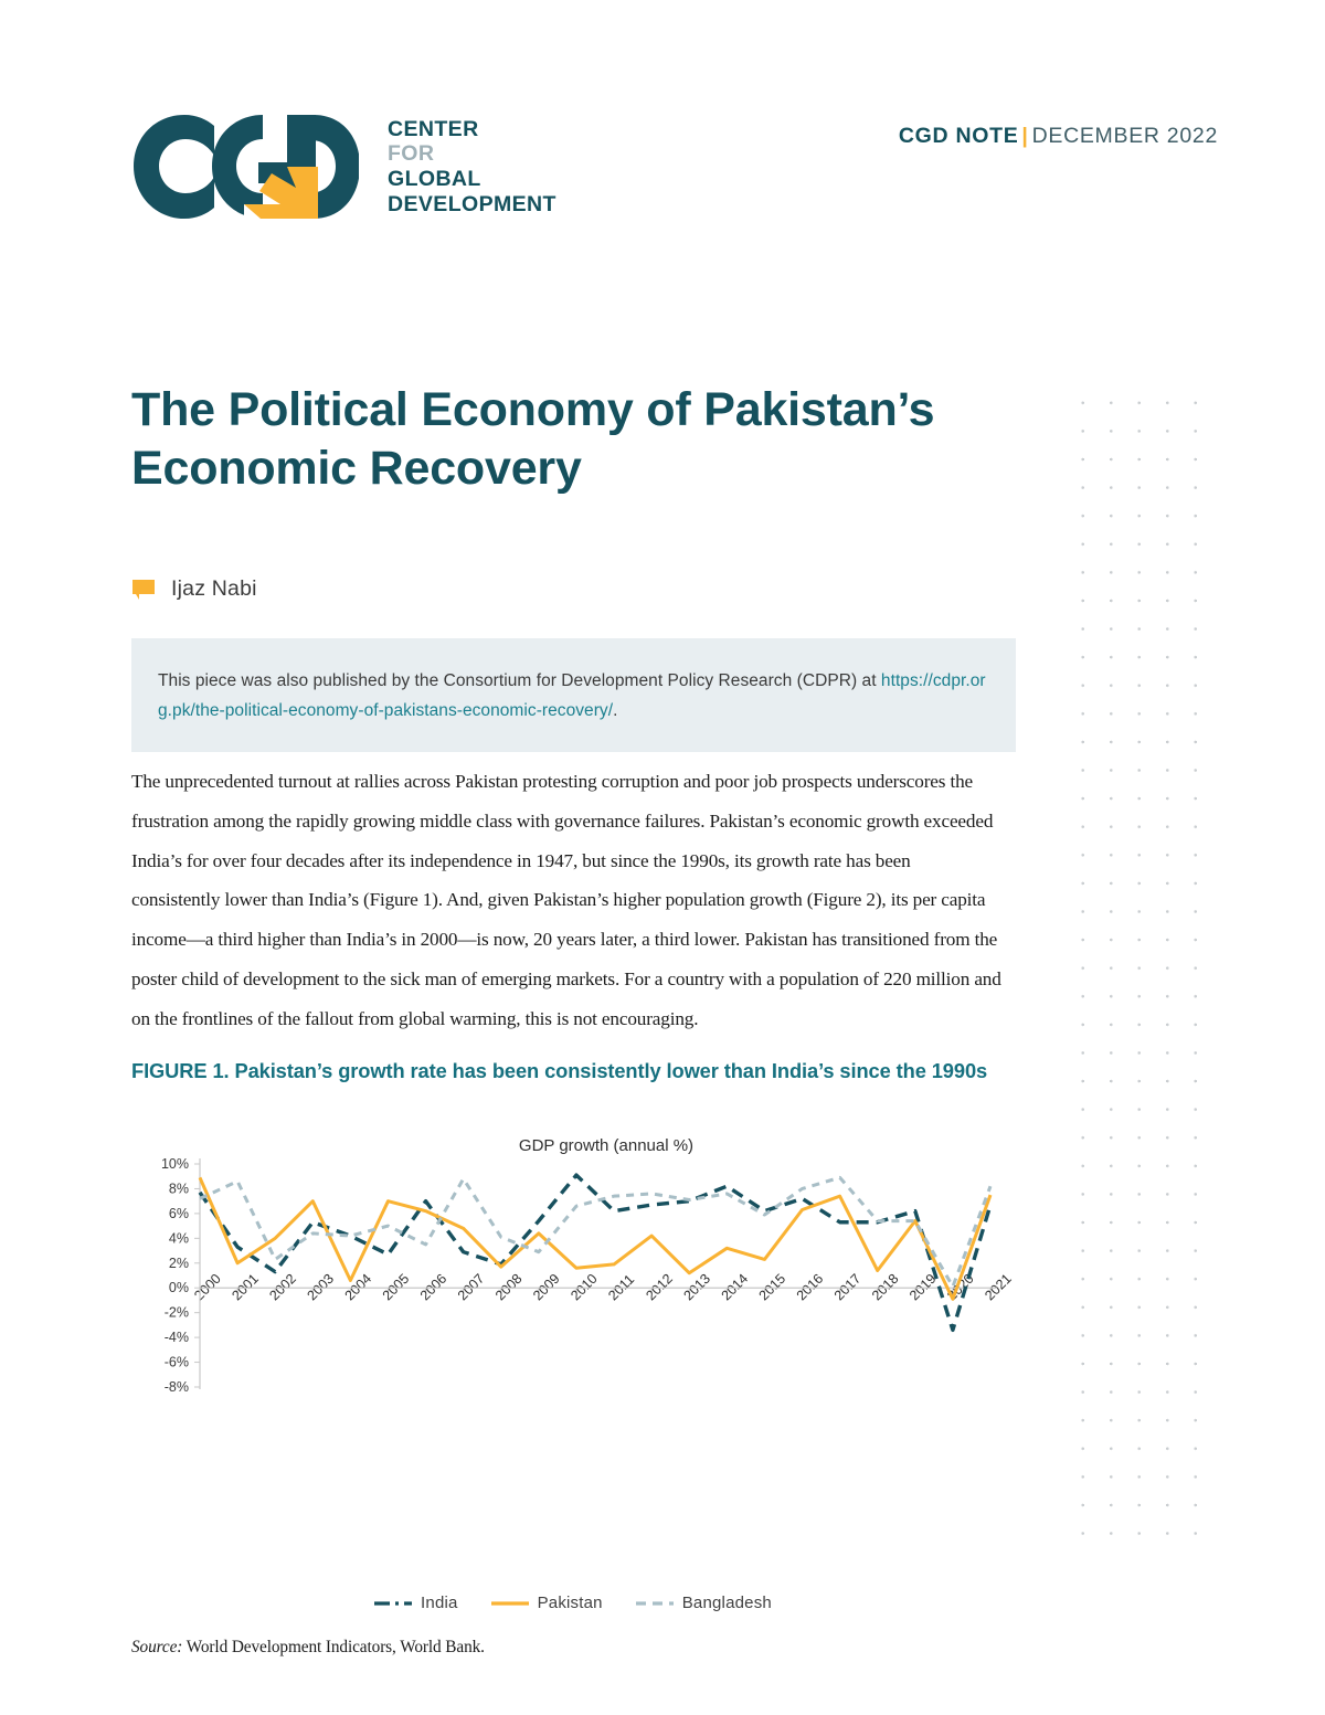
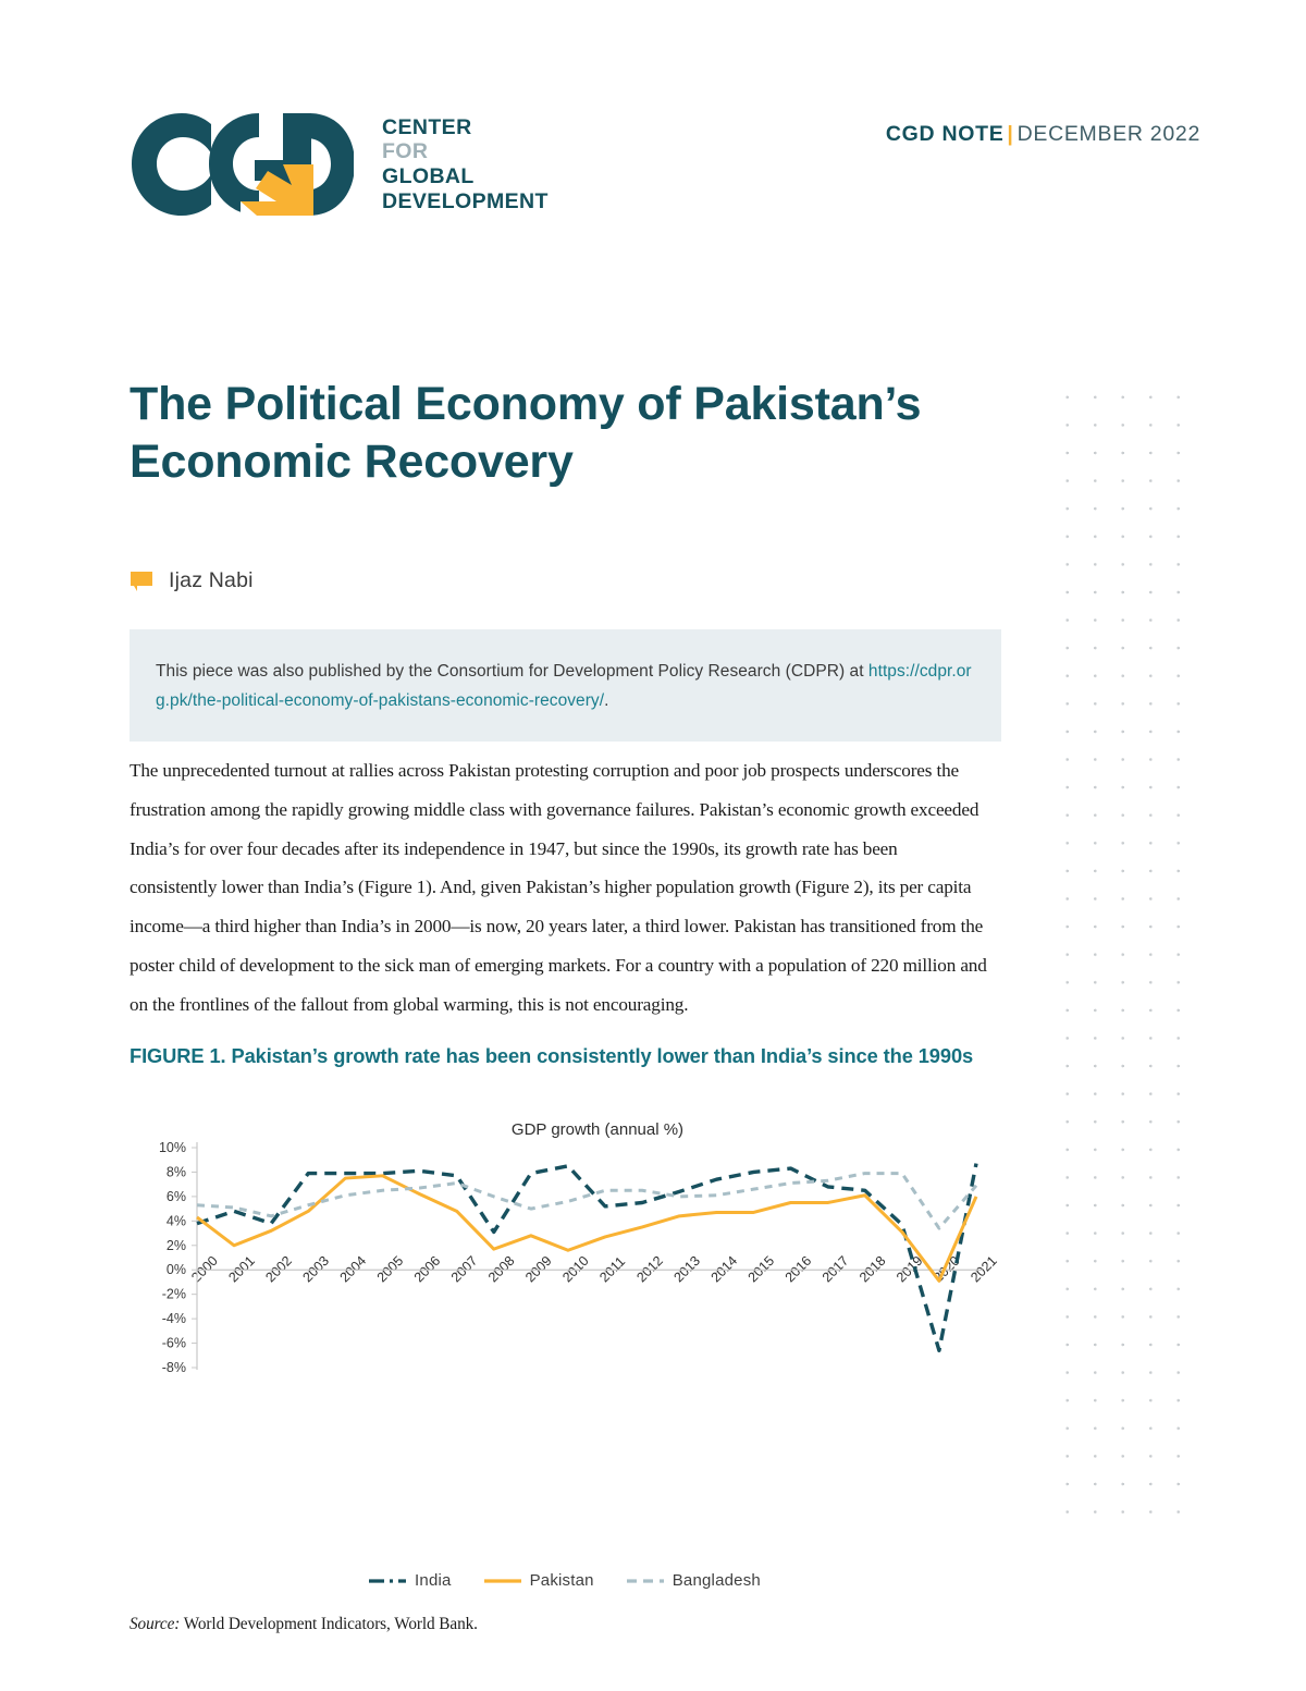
India/2000: 7.7% -> 3.8%
Pakistan/2000: 8.9% -> 4.3%
Bangladesh/2000: 7.2% -> 5.3%
India/2001: 3.3% -> 4.8%
Bangladesh/2001: 8.6% -> 5.1%
India/2002: 1.3% -> 3.8%
Pakistan/2002: 4.0% -> 3.2%
Bangladesh/2002: 2.3% -> 4.4%
India/2003: 5.3% -> 7.9%
Pakistan/2003: 7.0% -> 4.8%
Bangladesh/2003: 4.4% -> 5.3%
India/2004: 4.2% -> 7.9%
Pakistan/2004: 0.6% -> 7.5%
Bangladesh/2004: 4.2% -> 6.1%
India/2005: 2.7% -> 7.9%
Pakistan/2005: 7.0% -> 7.7%
Bangladesh/2005: 5.0% -> 6.5%
India/2006: 7.0% -> 8.1%
Bangladesh/2006: 3.5% -> 6.7%
India/2007: 2.9% -> 7.7%
Bangladesh/2007: 8.8% -> 7.1%
India/2008: 1.9% -> 3.1%
Bangladesh/2008: 4.1% -> 6.0%
India/2009: 5.4% -> 7.9%
Pakistan/2009: 4.4% -> 2.8%
Bangladesh/2009: 2.9% -> 5.0%
India/2010: 9.1% -> 8.5%
Bangladesh/2010: 6.6% -> 5.6%
India/2011: 6.2% -> 5.2%
Pakistan/2011: 1.9% -> 2.7%
Bangladesh/2011: 7.4% -> 6.5%
India/2012: 6.7% -> 5.5%
Pakistan/2012: 4.2% -> 3.5%
Bangladesh/2012: 7.6% -> 6.5%
India/2013: 7.0% -> 6.4%
Pakistan/2013: 1.2% -> 4.4%
Bangladesh/2013: 7.1% -> 6.0%
India/2014: 8.2% -> 7.4%
Pakistan/2014: 3.2% -> 4.7%
Bangladesh/2014: 7.6% -> 6.1%
India/2015: 6.2% -> 8.0%
Pakistan/2015: 2.3% -> 4.7%
Bangladesh/2015: 5.9% -> 6.6%
India/2016: 7.2% -> 8.3%
Pakistan/2016: 6.3% -> 5.5%
Bangladesh/2016: 8.0% -> 7.1%
India/2017: 5.3% -> 6.8%
Pakistan/2017: 7.4% -> 5.5%
Bangladesh/2017: 8.9% -> 7.3%
India/2018: 5.3% -> 6.5%
Pakistan/2018: 1.4% -> 6.1%
Bangladesh/2018: 5.4% -> 7.9%
India/2019: 6.2% -> 3.7%
Pakistan/2019: 5.4% -> 3.1%
Bangladesh/2019: 5.4% -> 7.9%
India/2020: -3.4% -> -6.6%
Bangladesh/2020: 0.1% -> 3.4%
India/2021: 6.7% -> 8.7%
Pakistan/2021: 7.5% -> 6.0%
Bangladesh/2021: 8.2% -> 6.9%
